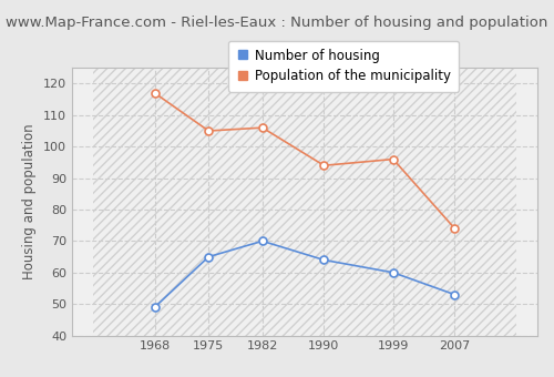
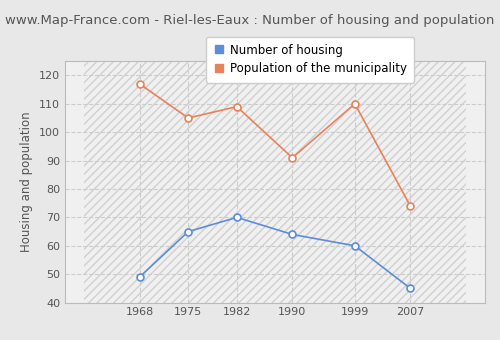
Population of the municipality/1982: 106 -> 109
Population of the municipality/1990: 94 -> 91
Population of the municipality/1999: 96 -> 110
Number of housing/2007: 53 -> 45
